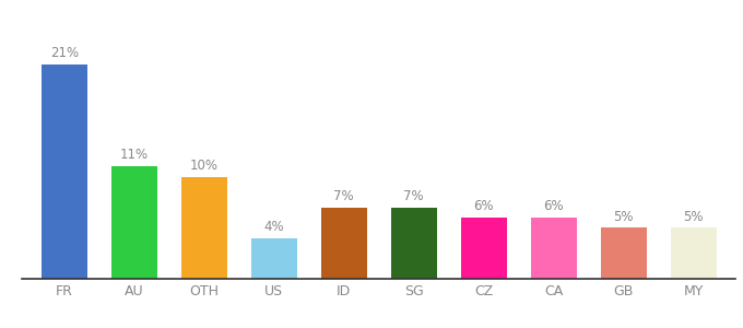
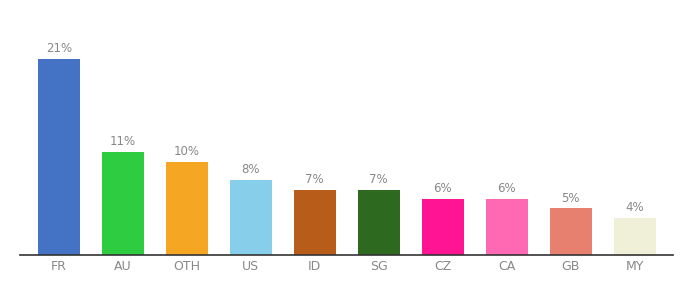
US: 4% -> 8%
MY: 5% -> 4%
